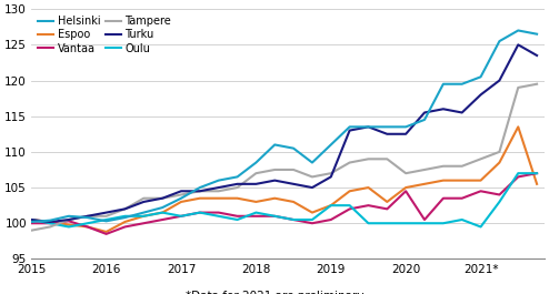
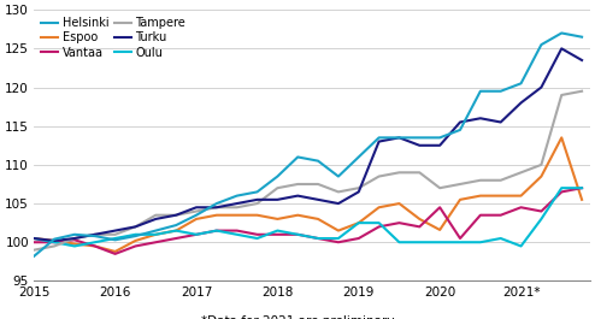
Helsinki/2015: 100.2 -> 98.2
Espoo/2020: 105.0 -> 101.6
